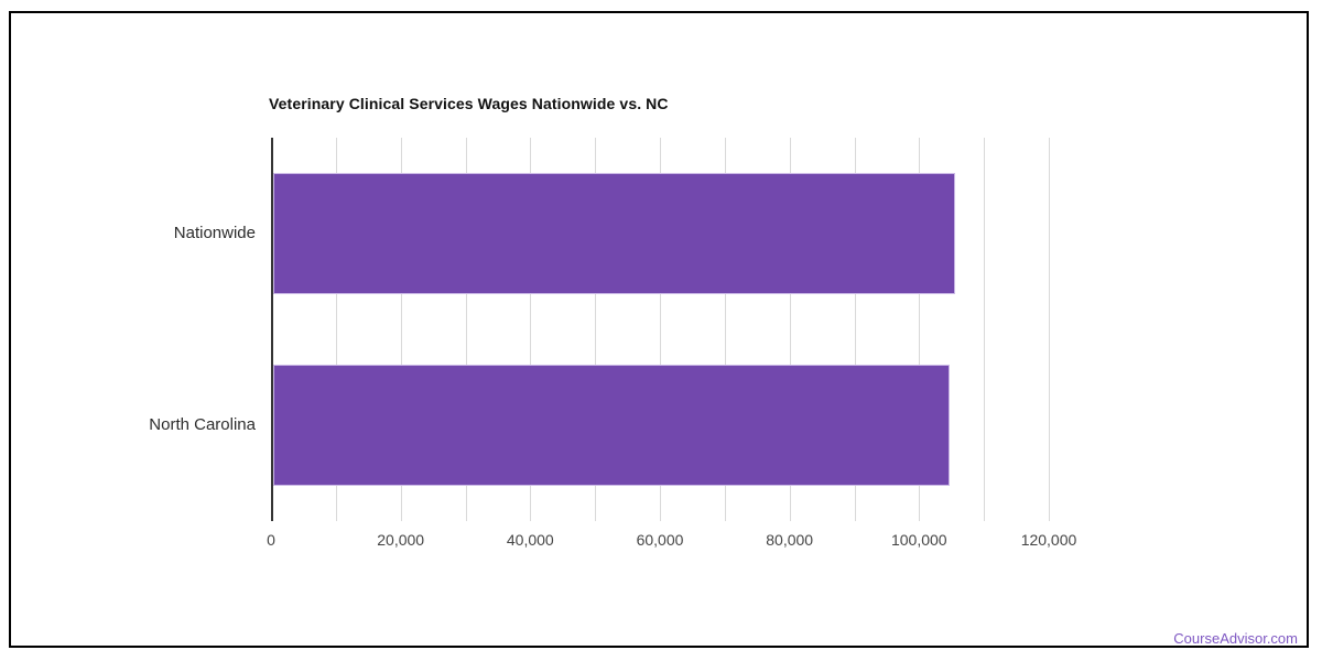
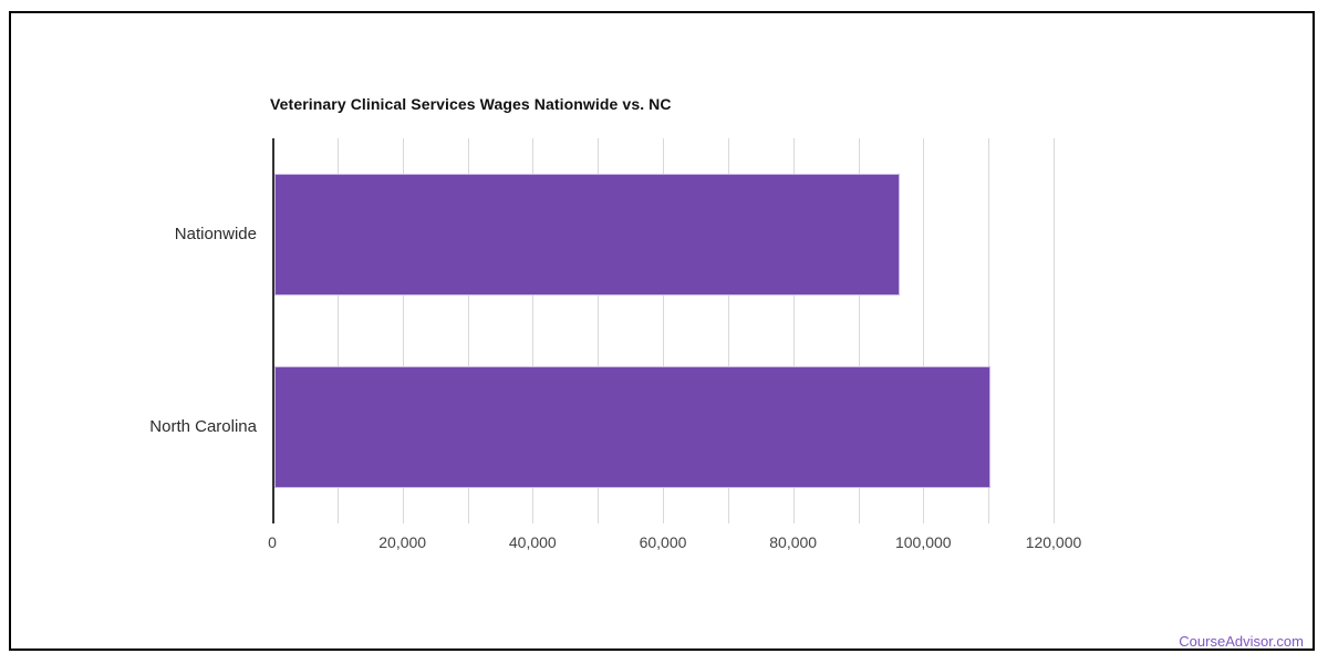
Nationwide: 105000 -> 96000
North Carolina: 104000 -> 110000
